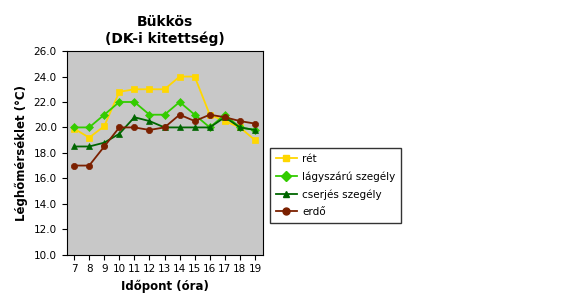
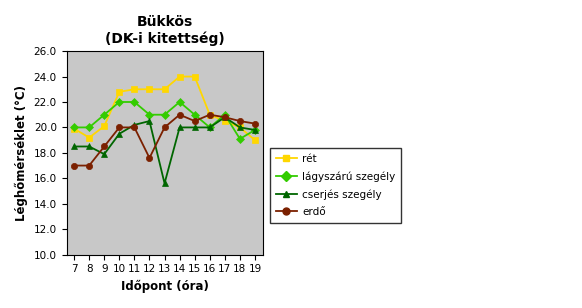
cserjés szegély/9: 18.8 -> 17.9
cserjés szegély/11: 20.8 -> 20.2
erdő/12: 19.8 -> 17.6
cserjés szegély/13: 20.0 -> 15.6
lágyszárú szegély/18: 20.0 -> 19.1
